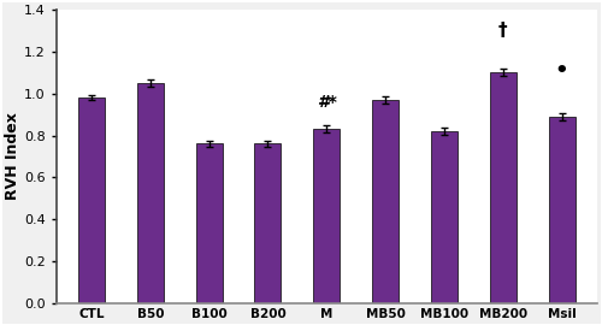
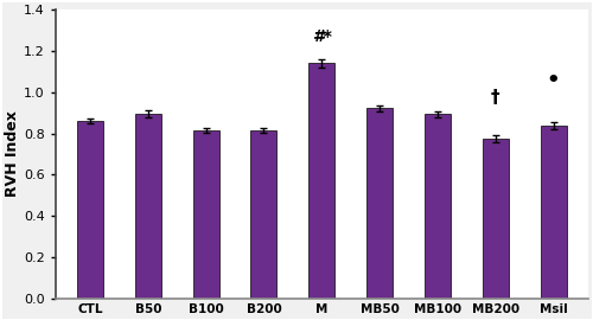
CTL: 0.98 -> 0.86
B50: 1.05 -> 0.89
B100: 0.76 -> 0.81
B200: 0.76 -> 0.81
M: 0.83 -> 1.14
MB50: 0.97 -> 0.92
MB100: 0.82 -> 0.89
MB200: 1.10 -> 0.78
Msil: 0.89 -> 0.84
